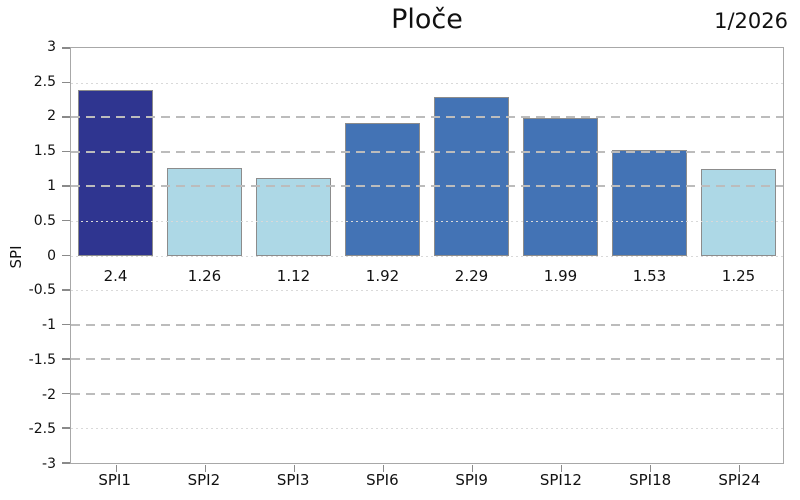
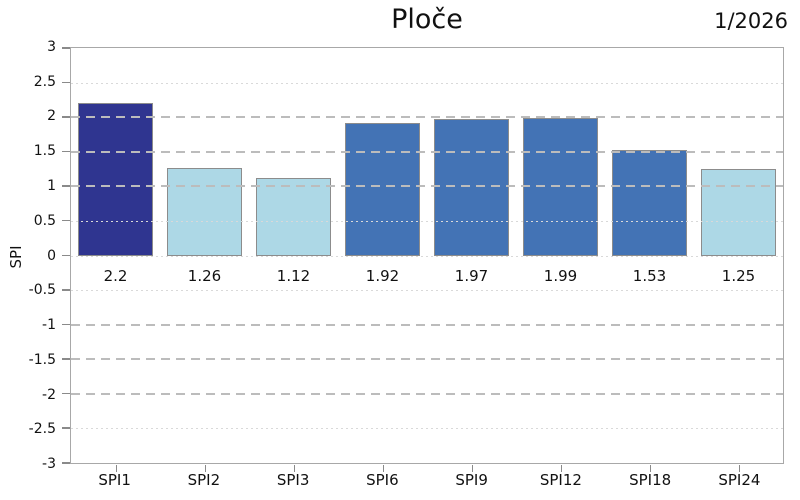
SPI1: 2.4 -> 2.2
SPI9: 2.29 -> 1.97
